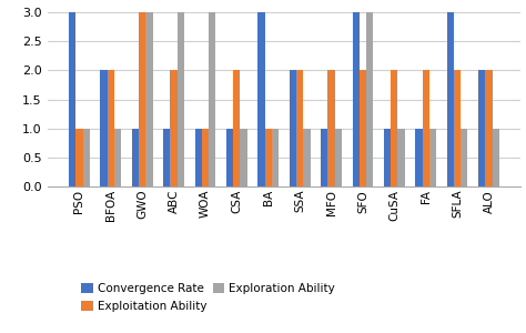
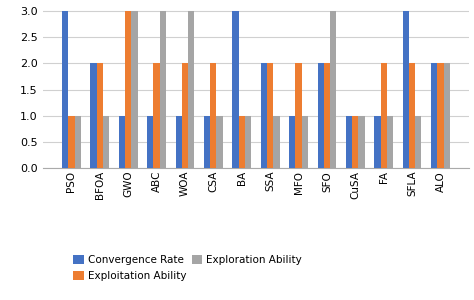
Exploitation Ability/WOA: 1 -> 2
Convergence Rate/SFO: 3 -> 2
Exploitation Ability/CuSA: 2 -> 1
Exploration Ability/ALO: 1 -> 2
